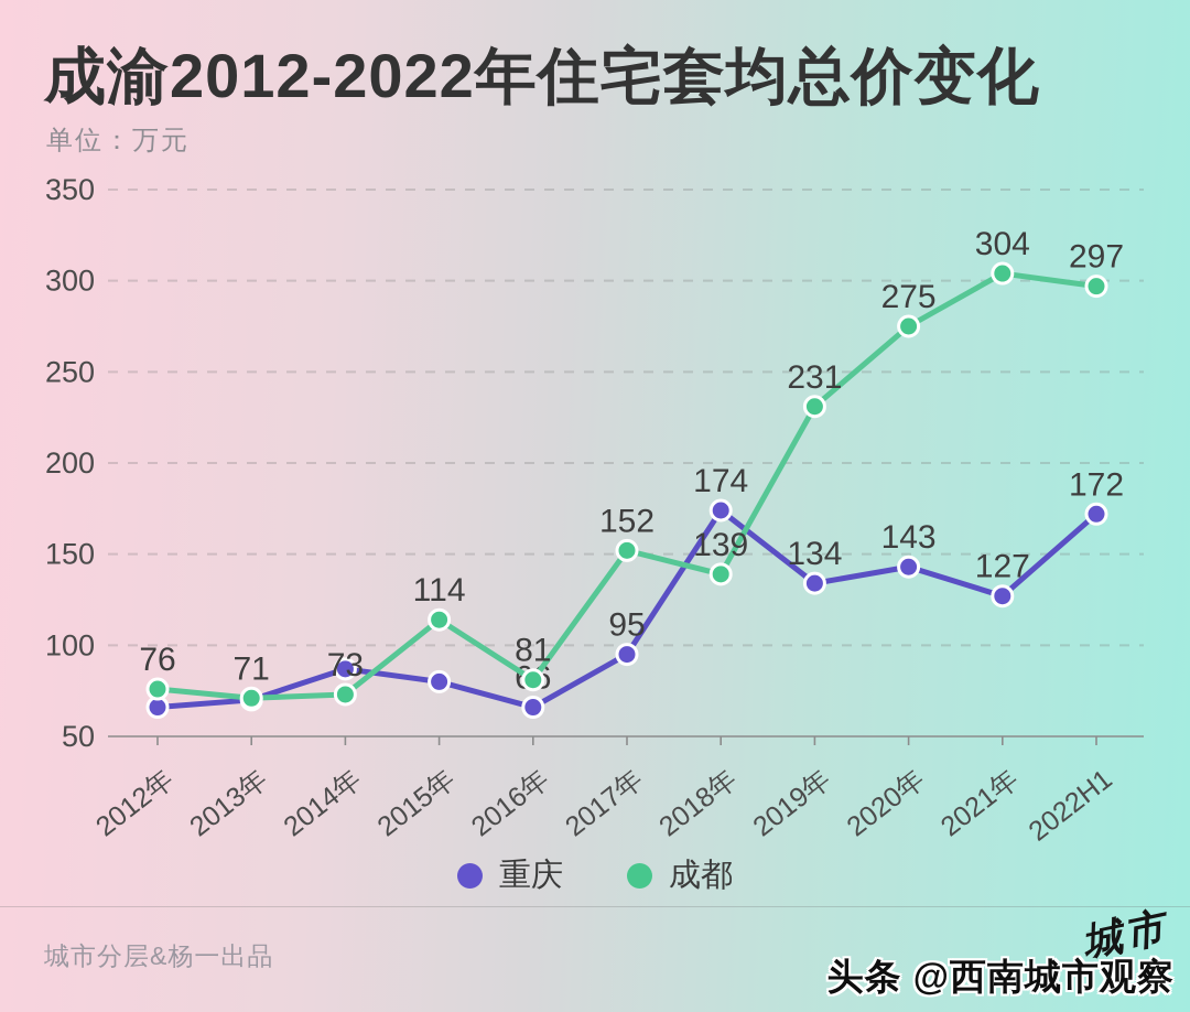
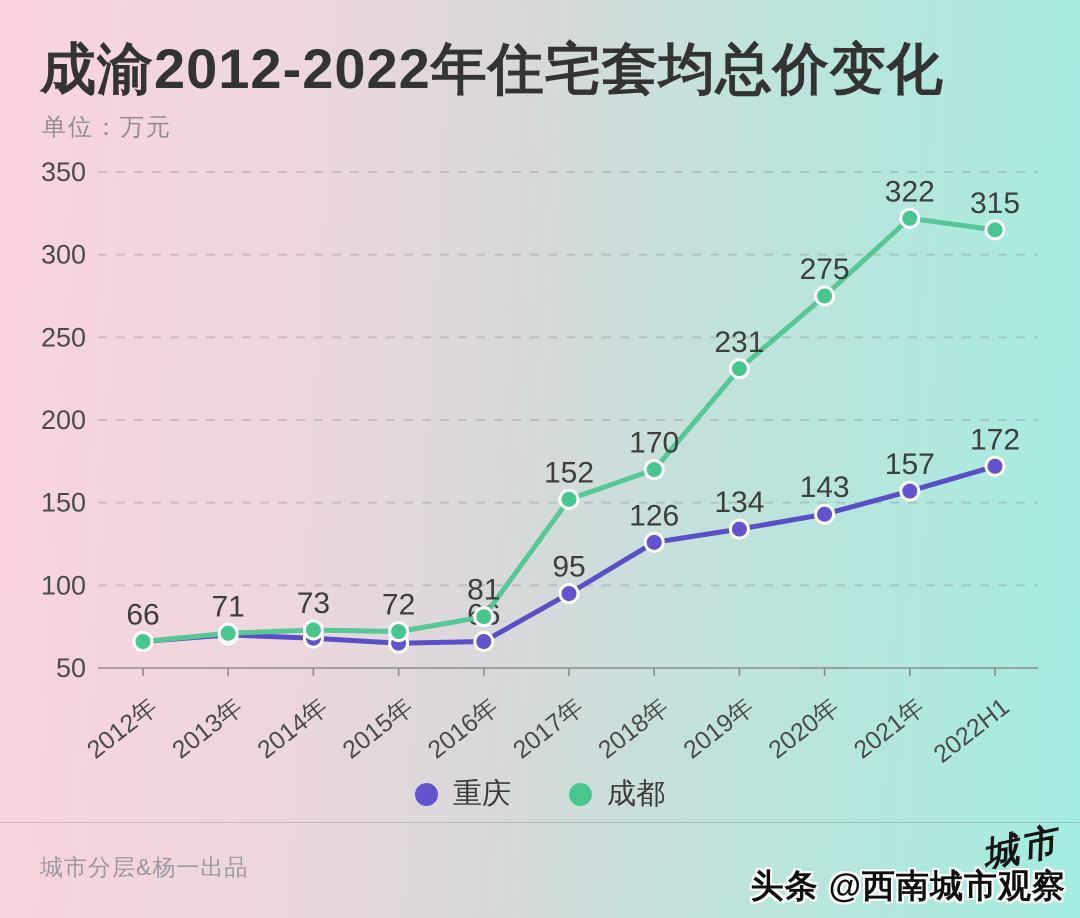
成都/2012年: 76 -> 66
重庆/2014年: 87 -> 68
重庆/2015年: 80 -> 65
成都/2015年: 114 -> 72
重庆/2018年: 174 -> 126
成都/2018年: 139 -> 170
重庆/2021年: 127 -> 157
成都/2021年: 304 -> 322
成都/2022H1: 297 -> 315
